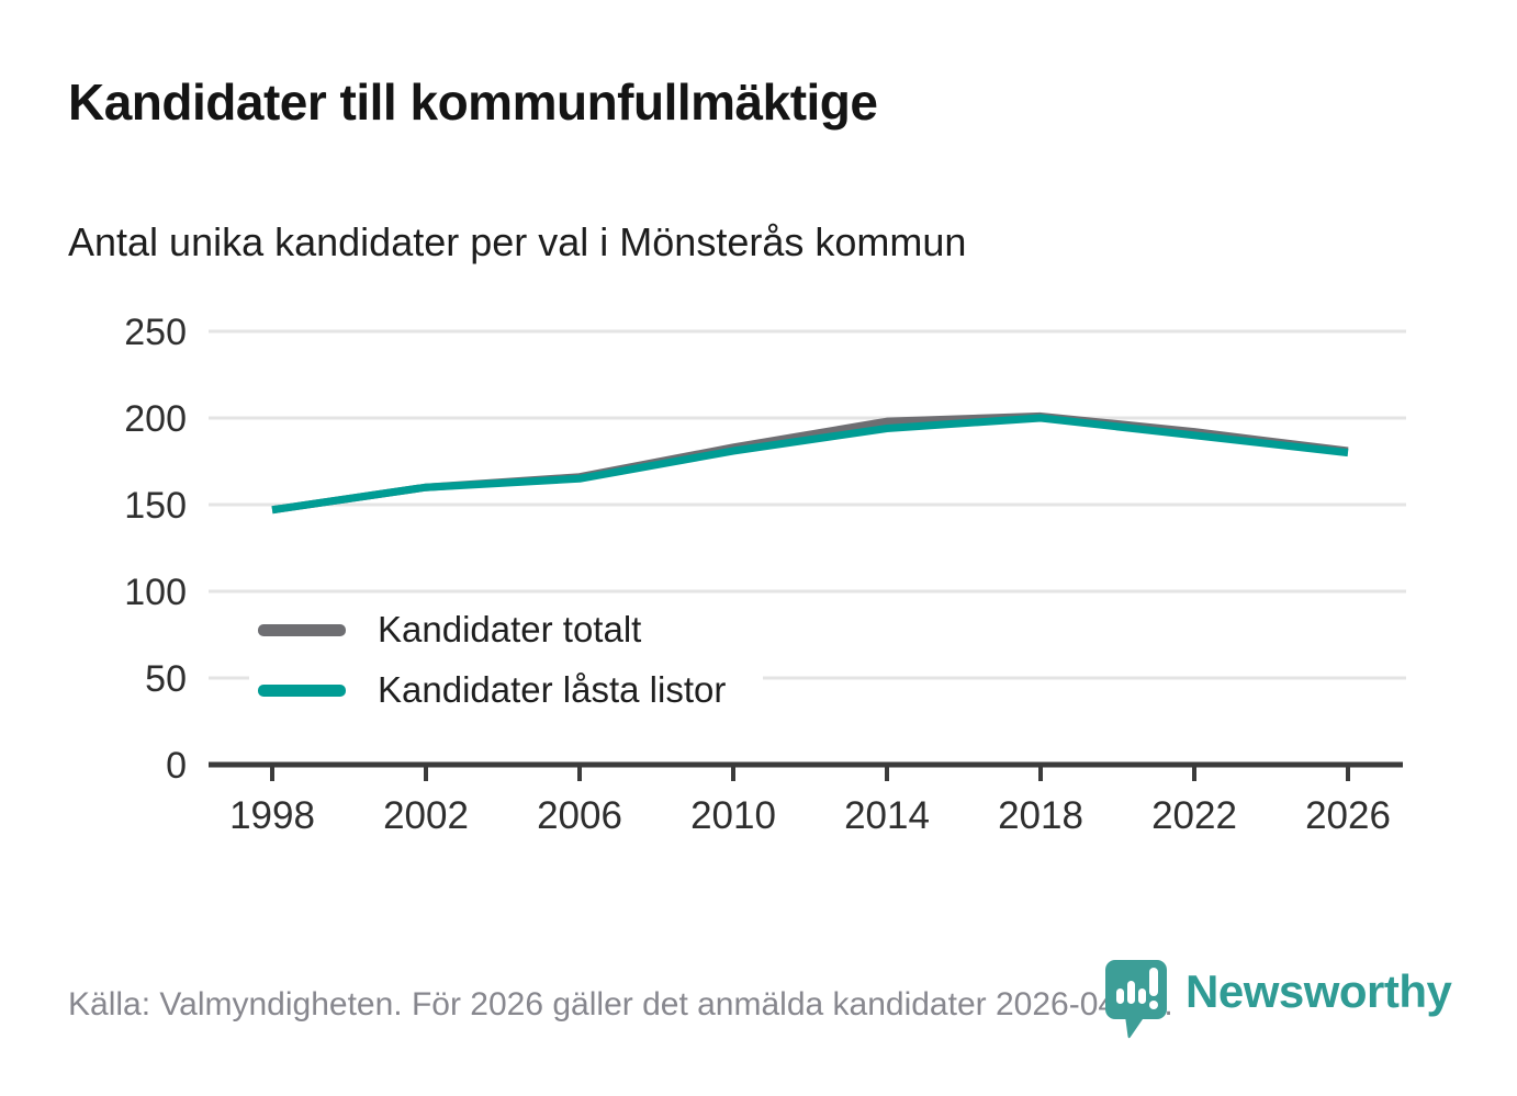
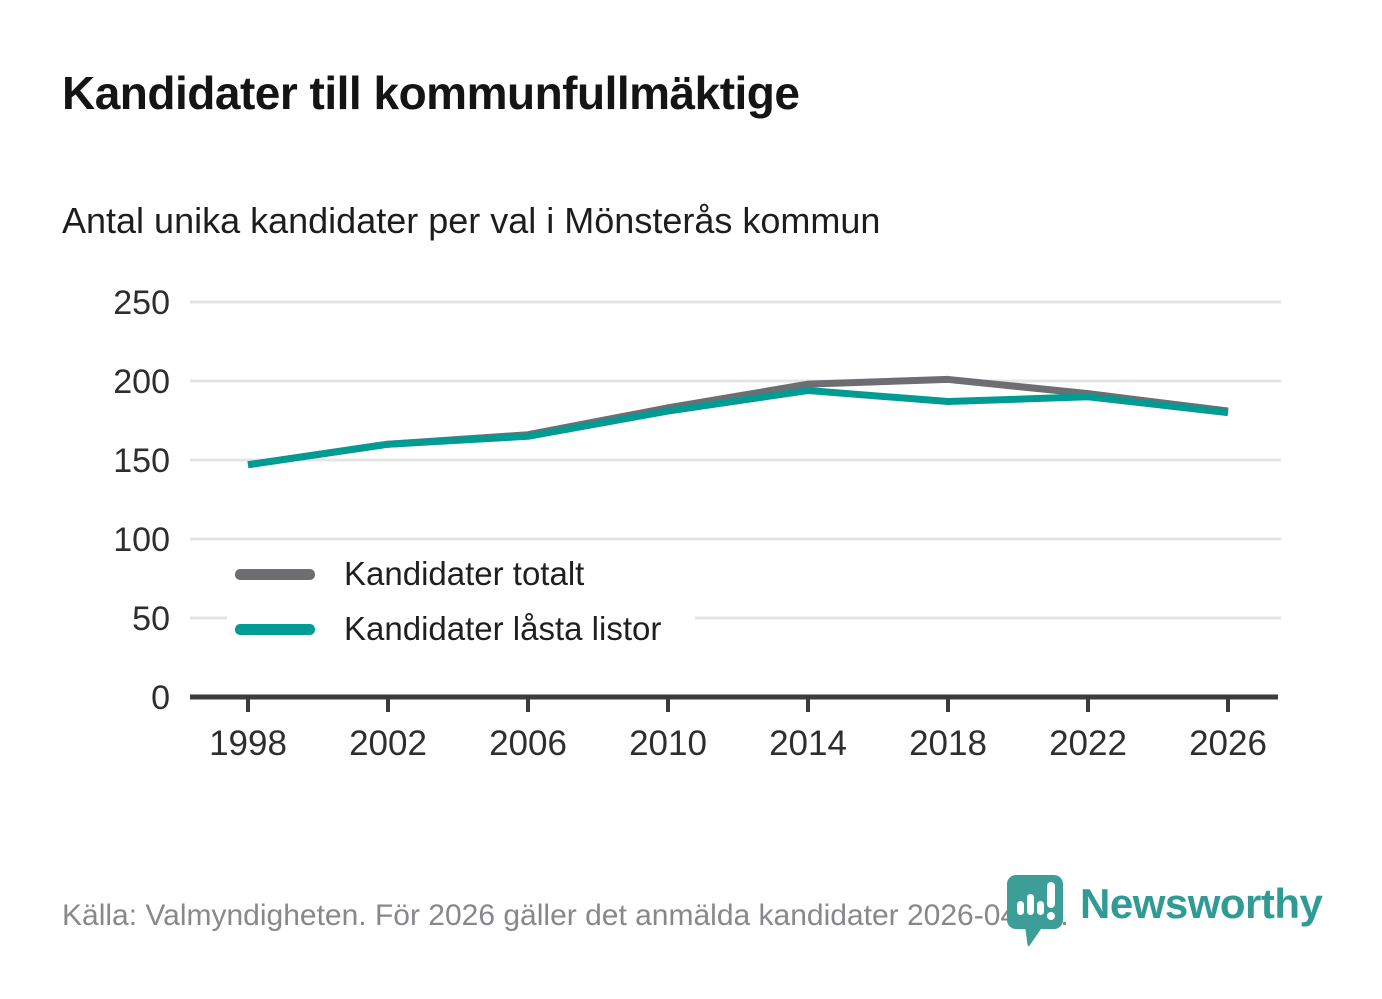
Kandidater låsta listor/2018: 200 -> 187
